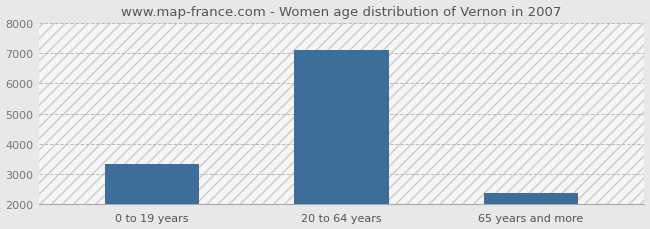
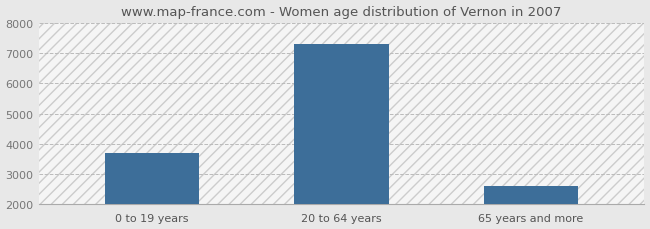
0 to 19 years: 3350 -> 3700
20 to 64 years: 7100 -> 7300
65 years and more: 2380 -> 2600
